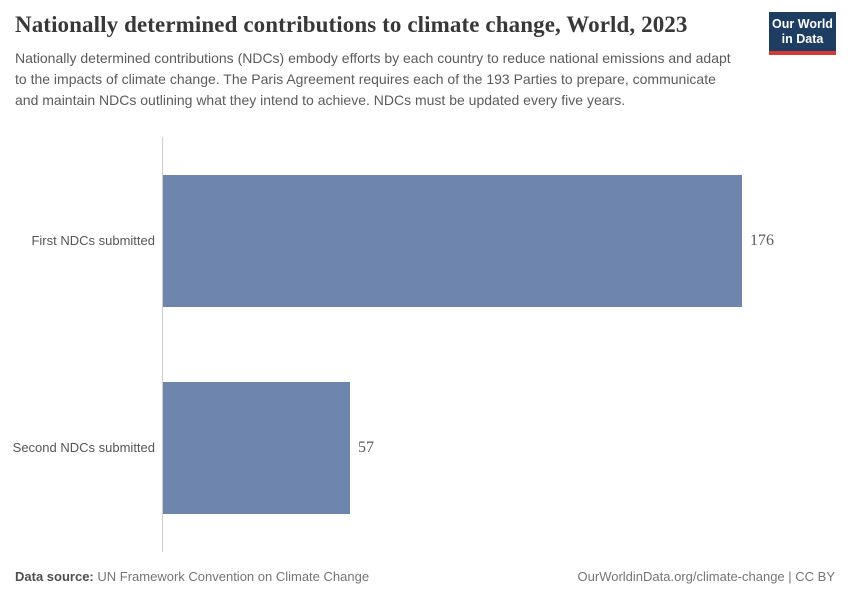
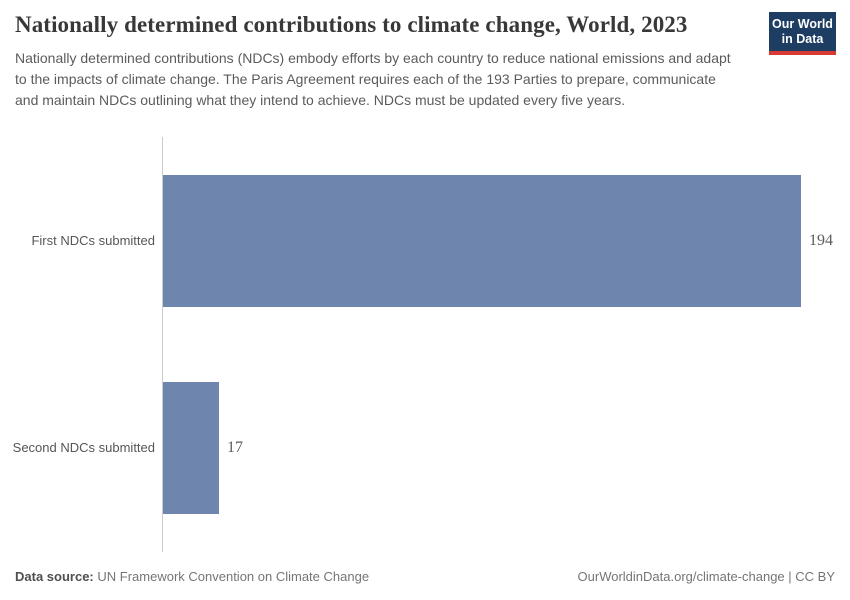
First NDCs submitted: 176 -> 194
Second NDCs submitted: 57 -> 17
